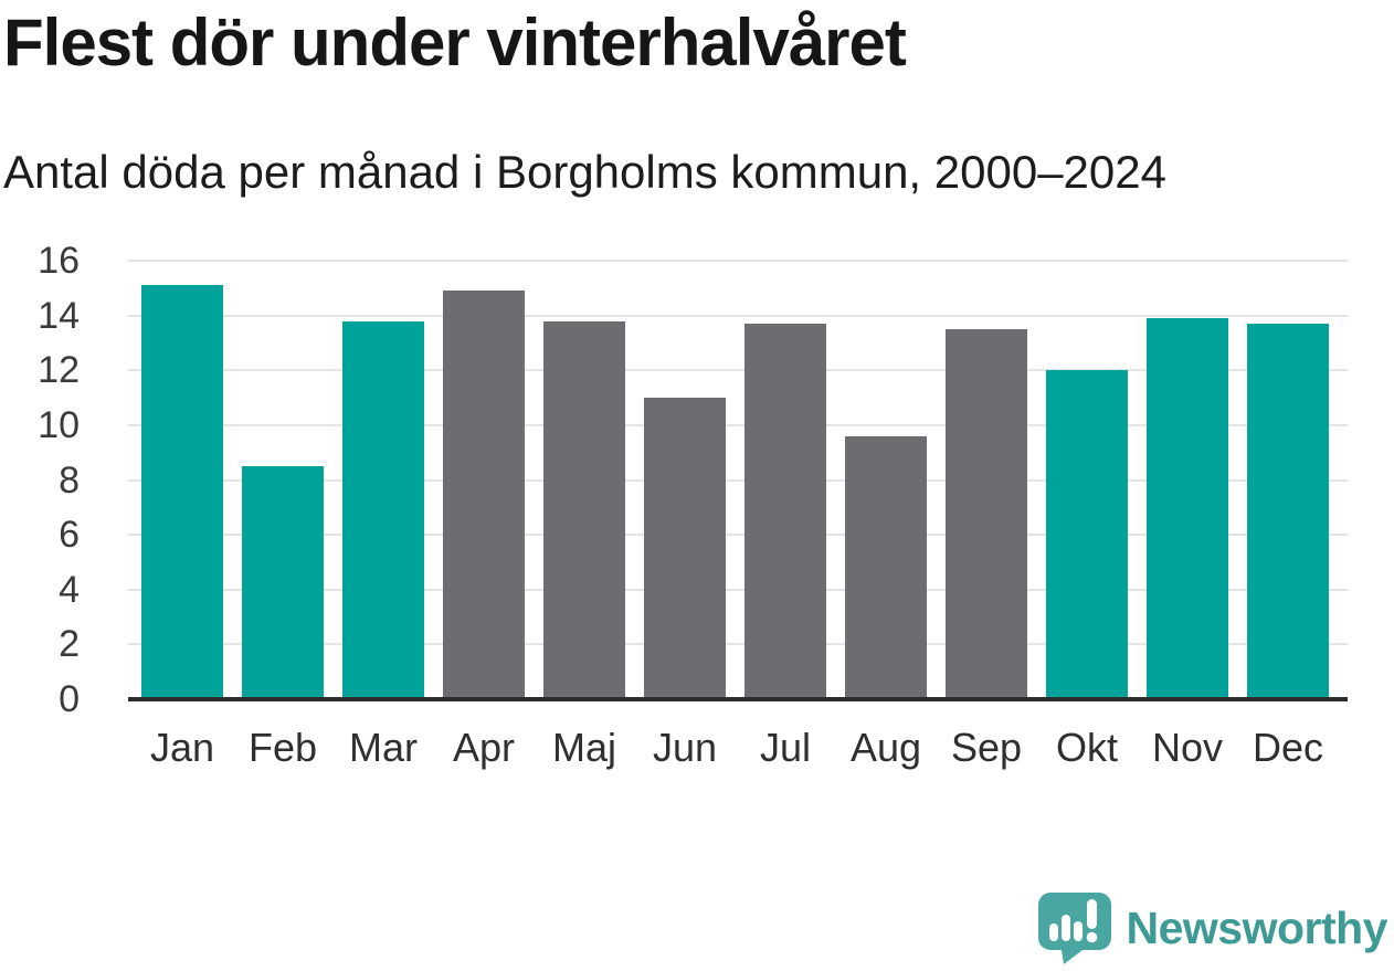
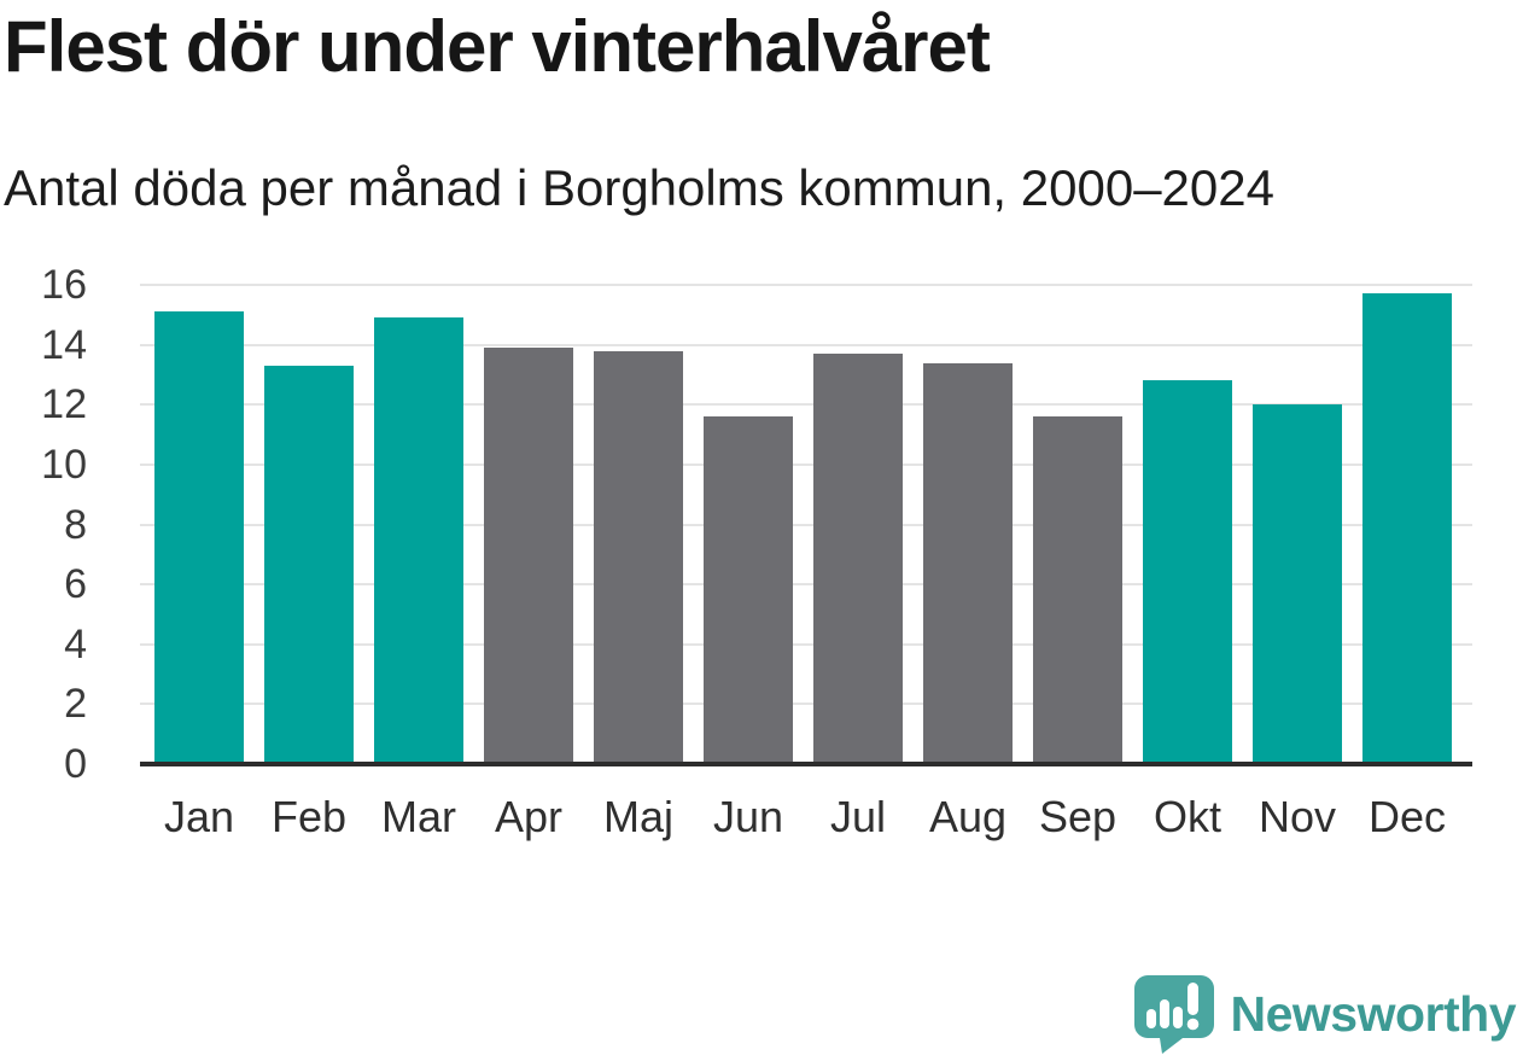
Feb: 8.5 -> 13.3
Mar: 13.8 -> 14.9
Apr: 14.9 -> 13.9
Jun: 11.0 -> 11.6
Aug: 9.6 -> 13.4
Sep: 13.5 -> 11.6
Okt: 12.0 -> 12.8
Nov: 13.9 -> 12.0
Dec: 13.7 -> 15.7
